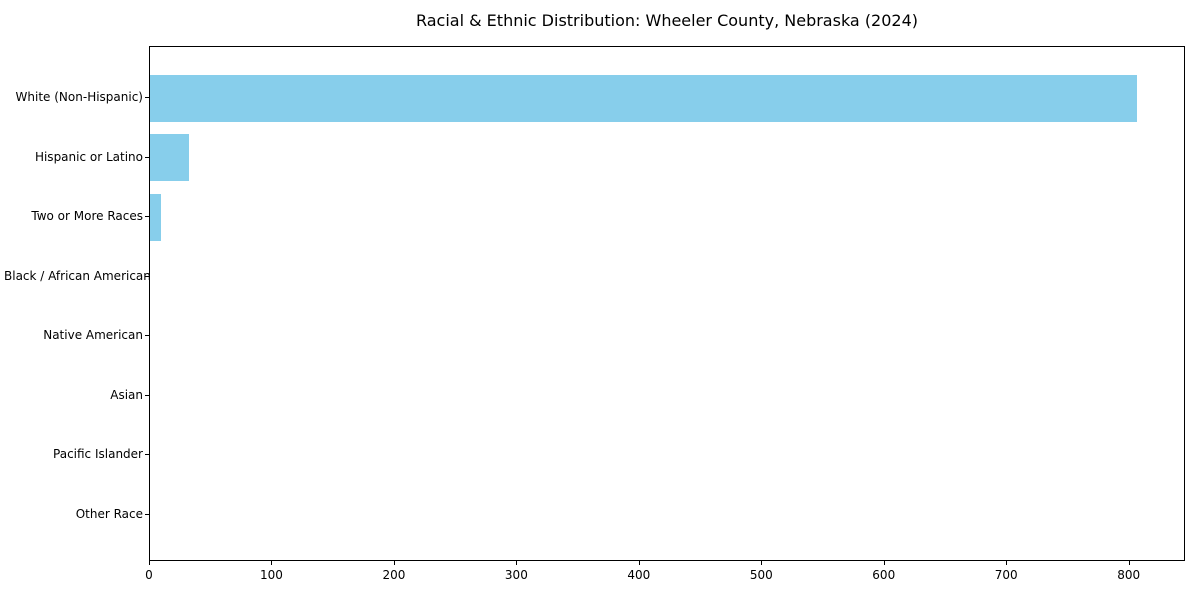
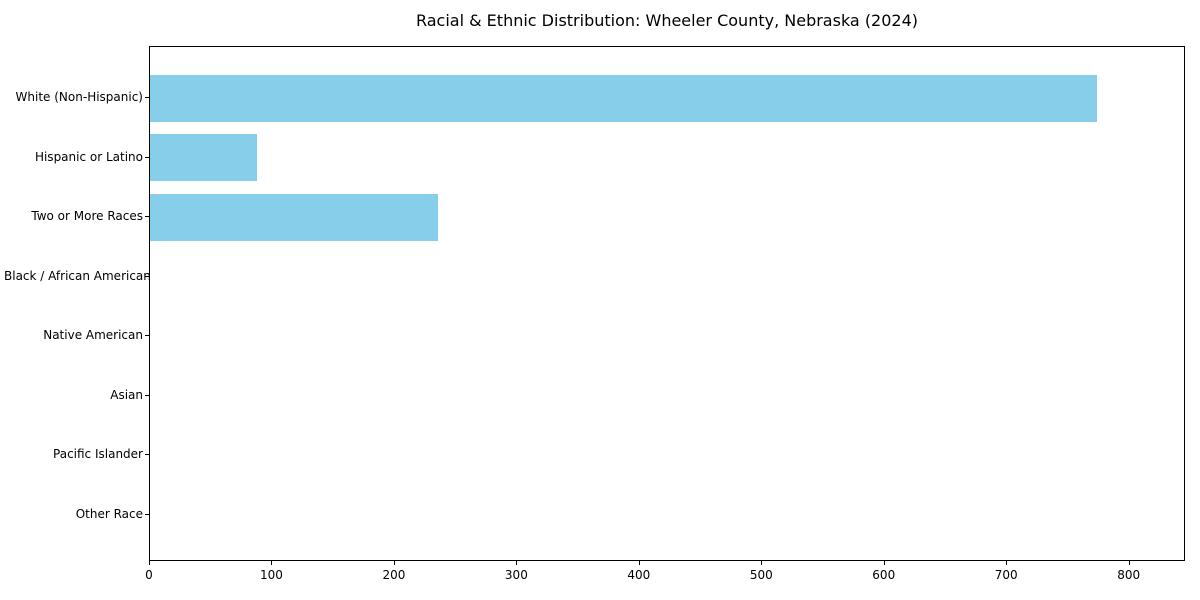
White (Non-Hispanic): 806 -> 773
Hispanic or Latino: 32 -> 87
Two or More Races: 9 -> 235
